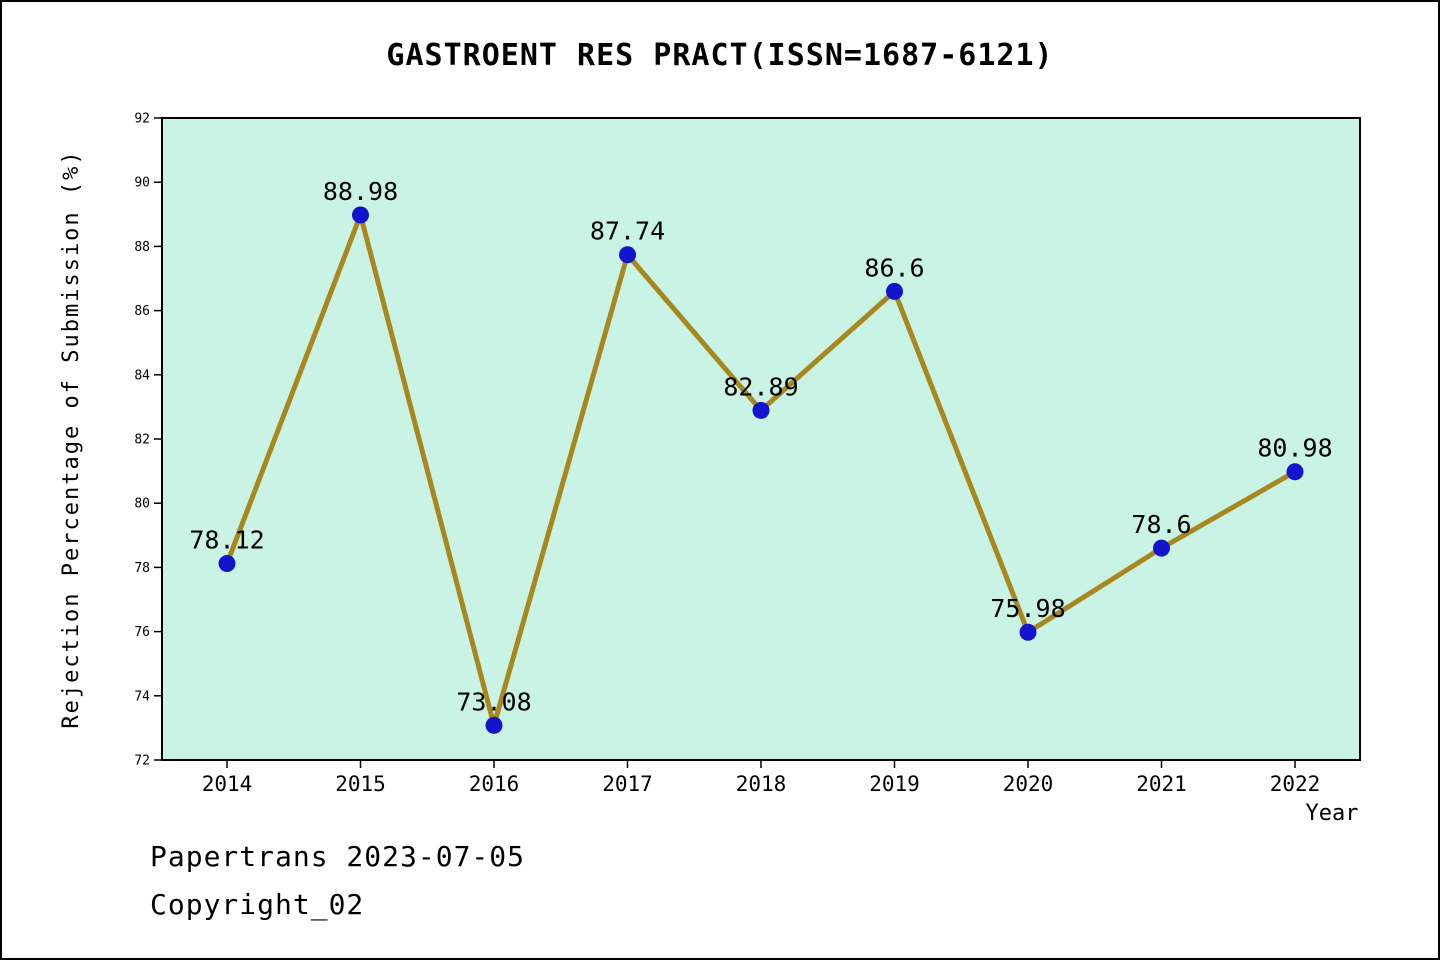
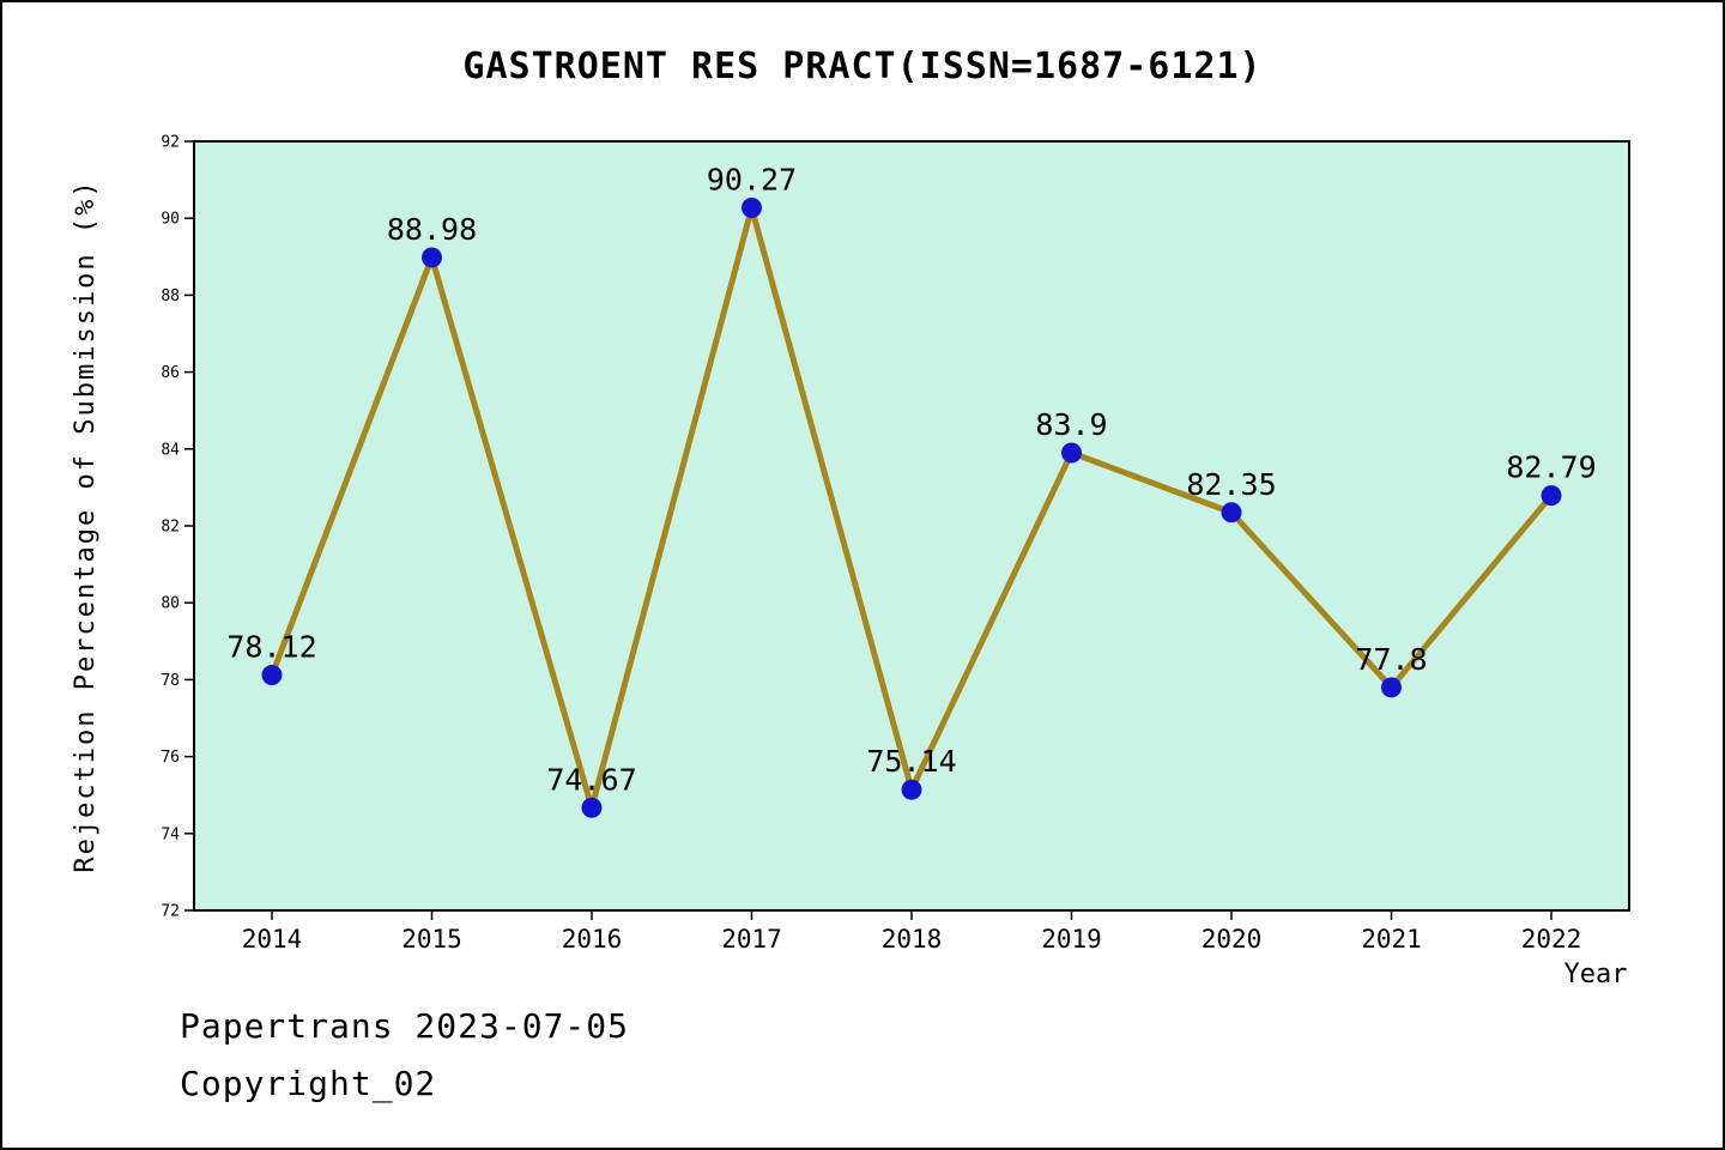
2016: 73.08 -> 74.67
2017: 87.74 -> 90.27
2018: 82.89 -> 75.14
2019: 86.6 -> 83.9
2020: 75.98 -> 82.35
2021: 78.6 -> 77.8
2022: 80.98 -> 82.79
